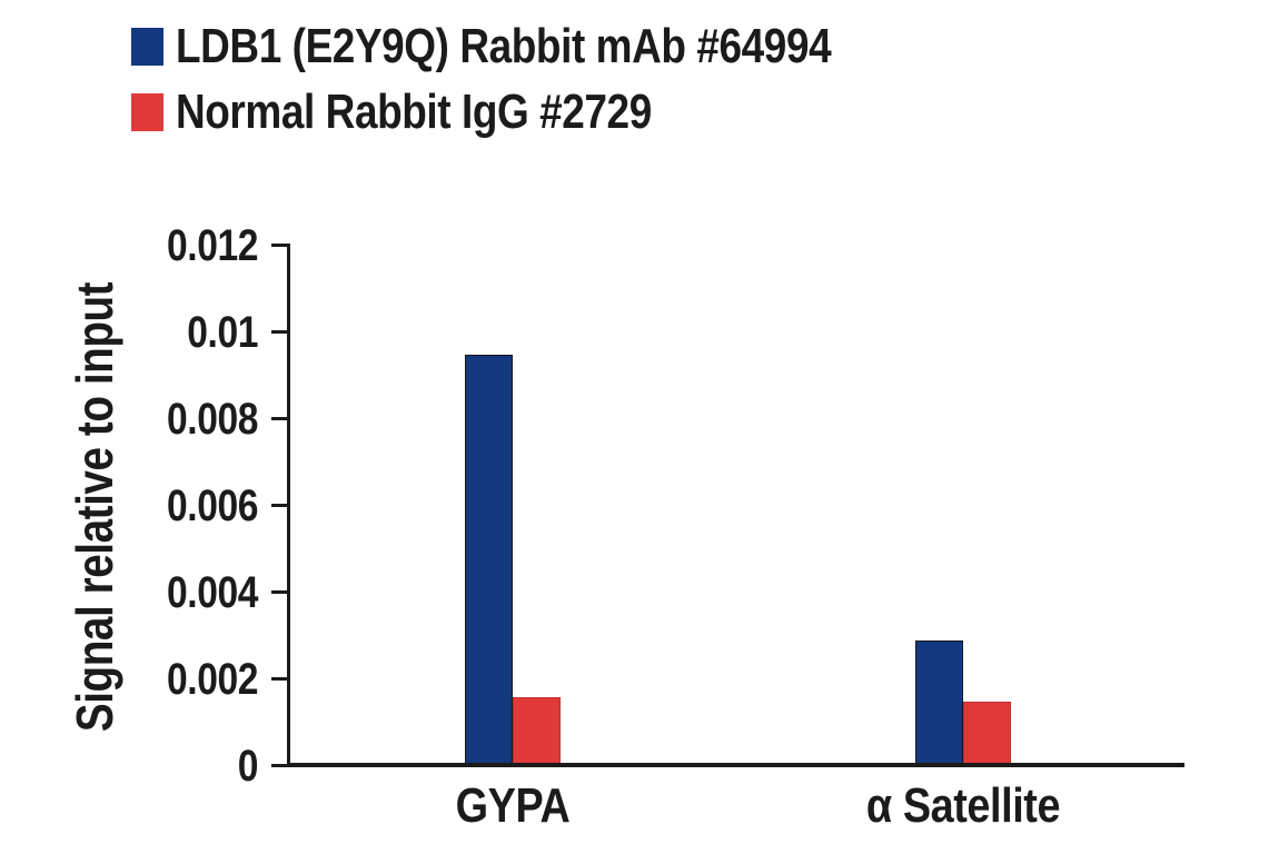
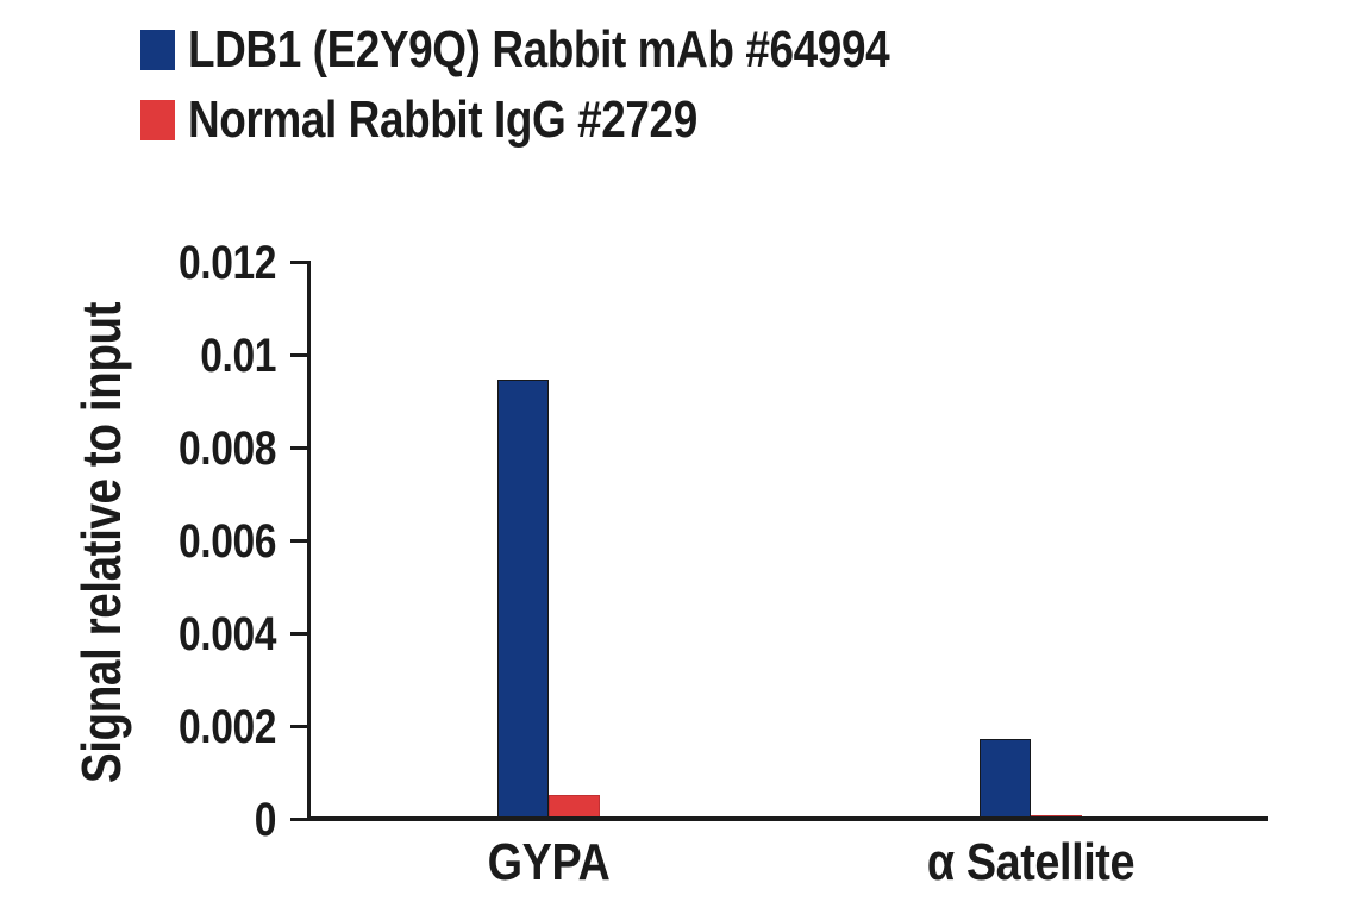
Normal Rabbit IgG #2729/GYPA: 0.0016 -> 0.0006
LDB1 (E2Y9Q) Rabbit mAb #64994/α Satellite: 0.0029 -> 0.0018
Normal Rabbit IgG #2729/α Satellite: 0.0015 -> 0.0001
